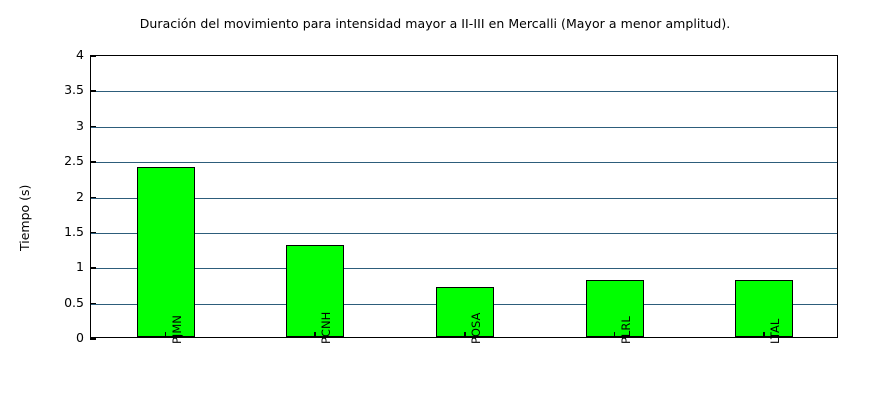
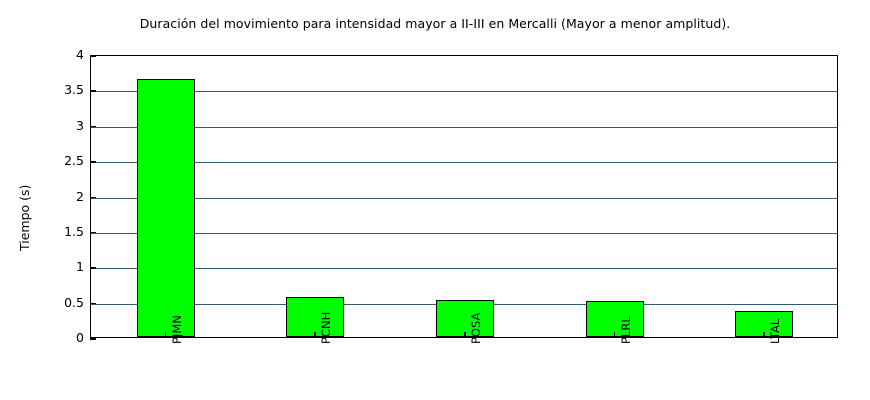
PJMN: 2.4 -> 3.6
PCNH: 1.3 -> 0.6
POSA: 0.7 -> 0.5
PLRL: 0.8 -> 0.5
LTAL: 0.8 -> 0.4
